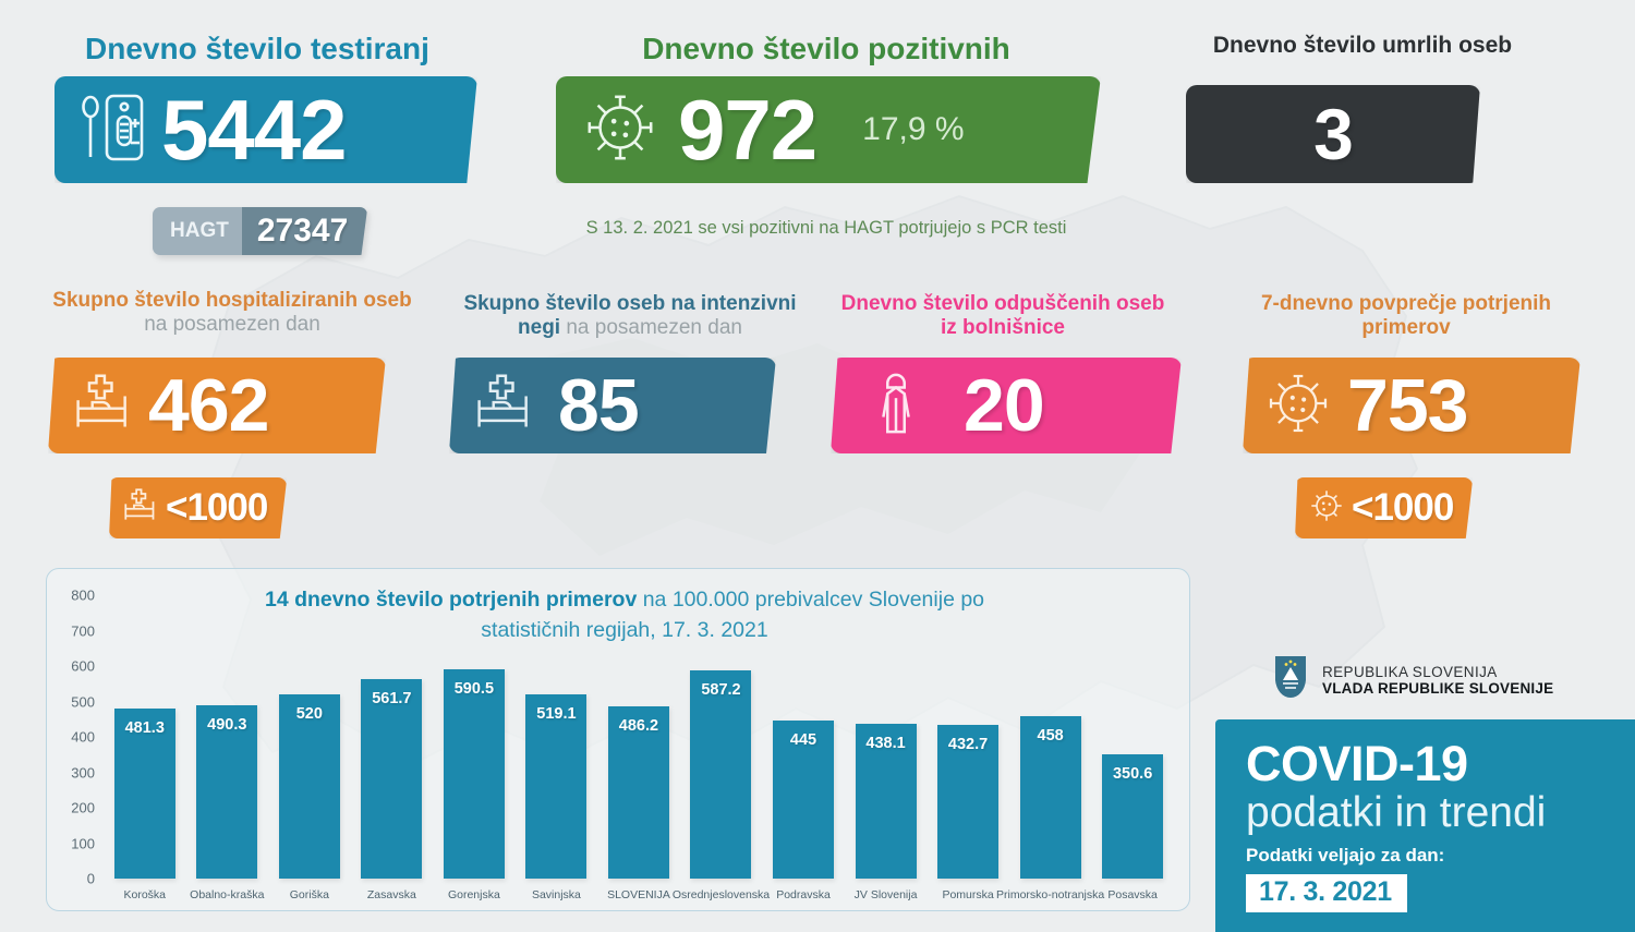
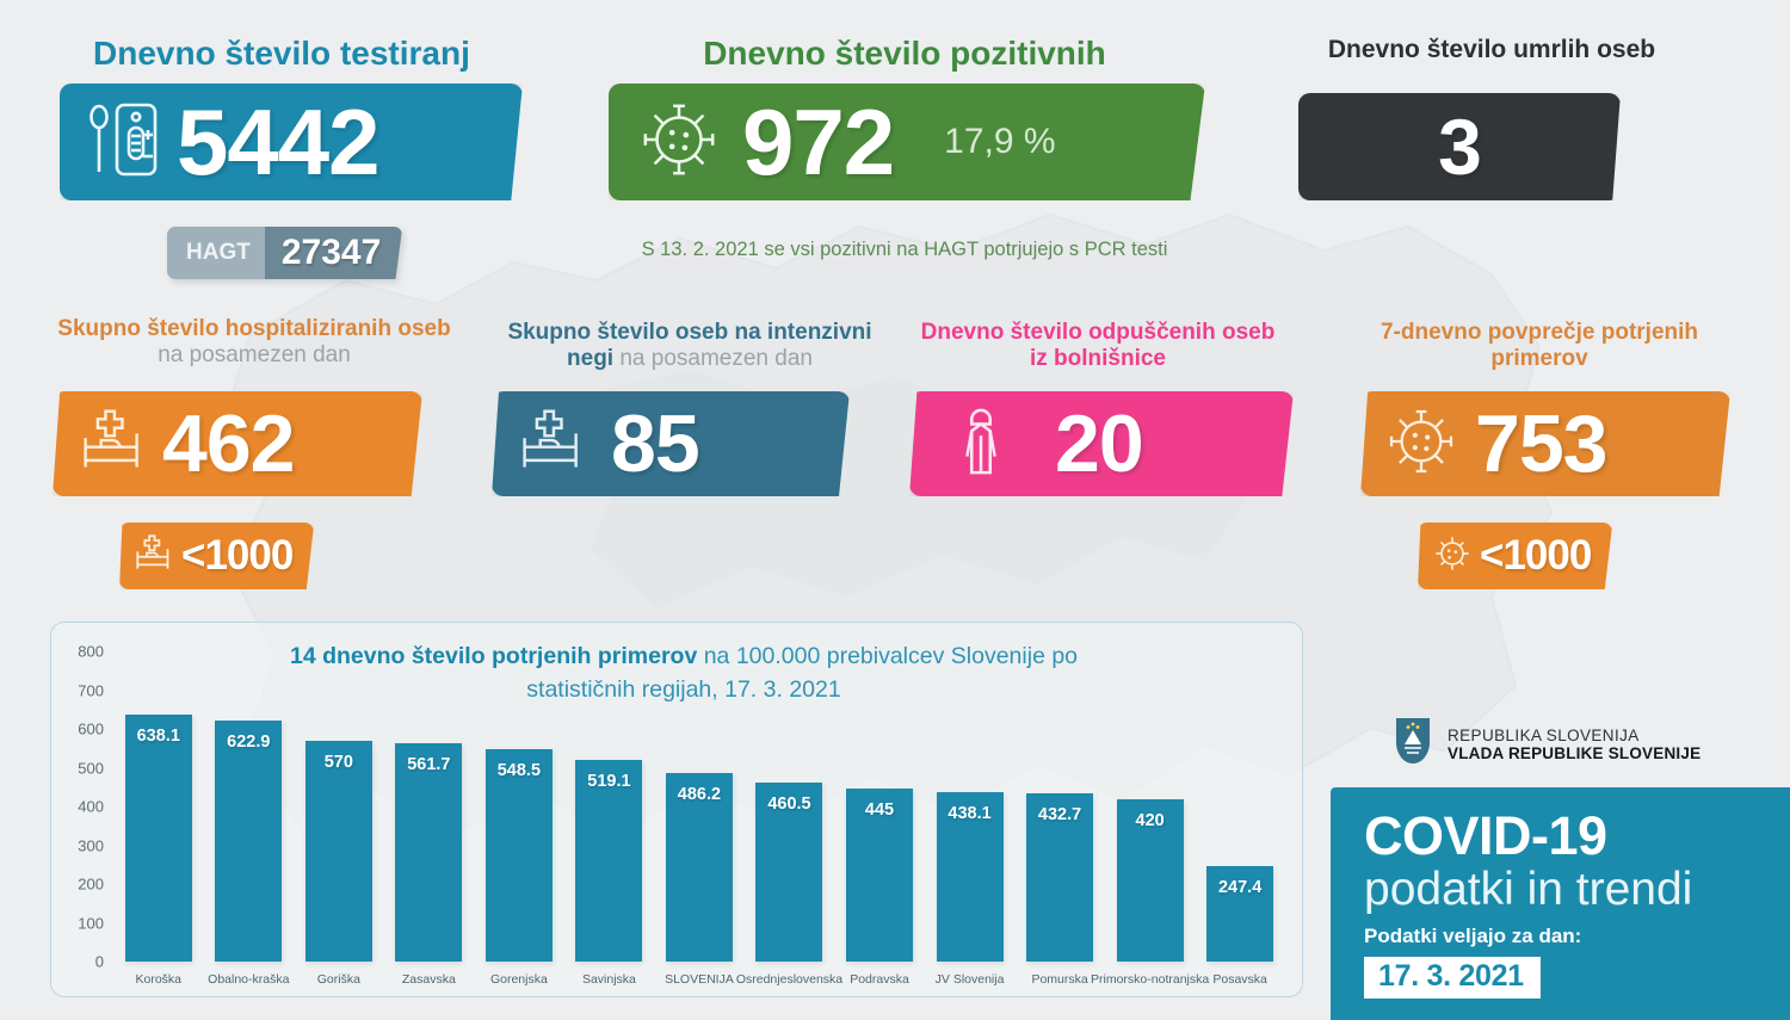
Koroška: 481.3 -> 638.1
Obalno-kraška: 490.3 -> 622.9
Goriška: 520 -> 570
Gorenjska: 590.5 -> 548.5
Osrednjeslovenska: 587.2 -> 460.5
Primorsko-notranjska: 458 -> 420
Posavska: 350.6 -> 247.4
